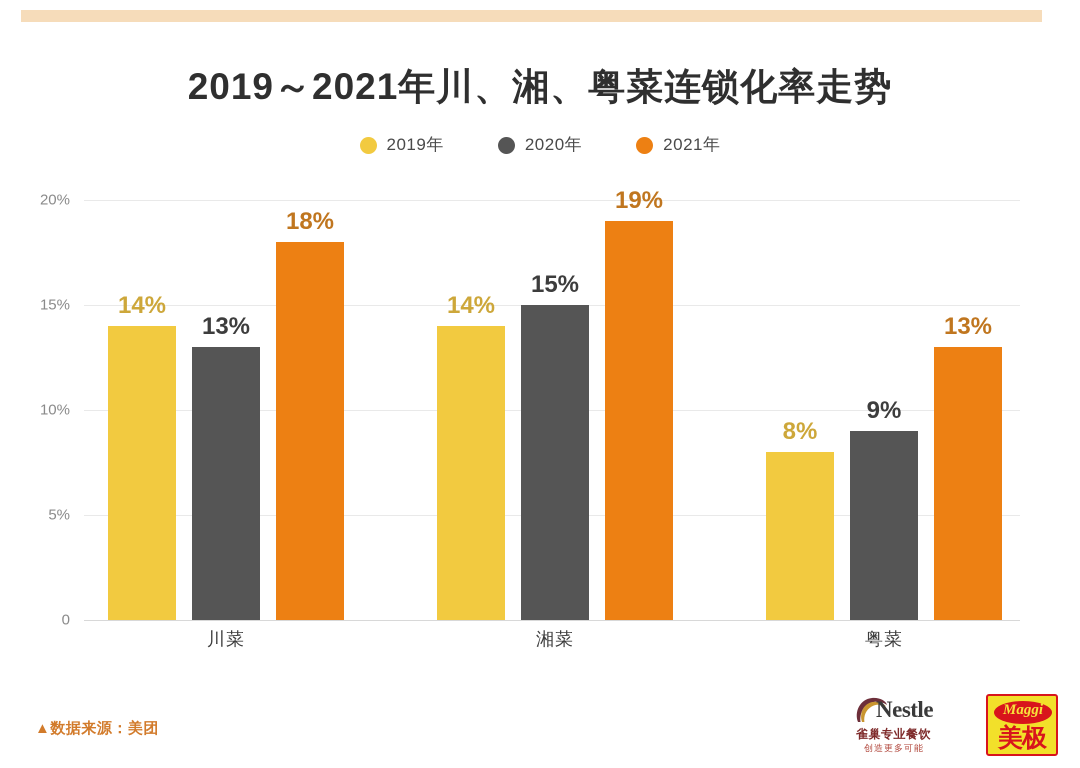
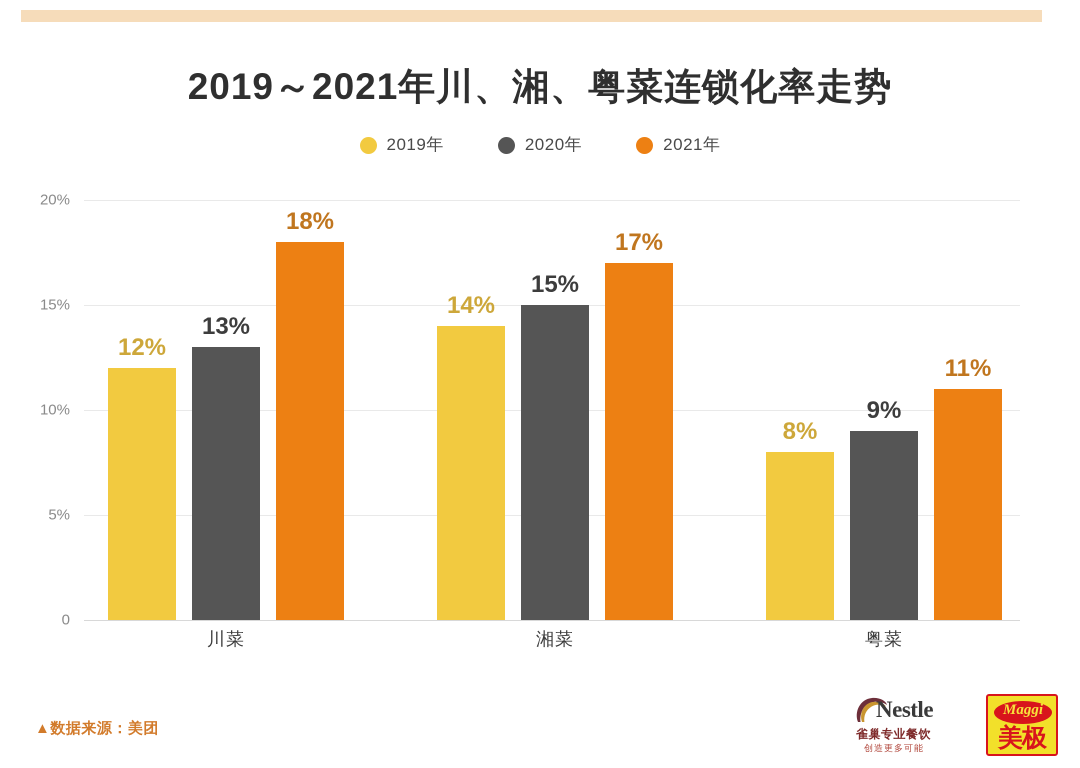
2019年/川菜: 14% -> 12%
2021年/湘菜: 19% -> 17%
2021年/粤菜: 13% -> 11%
